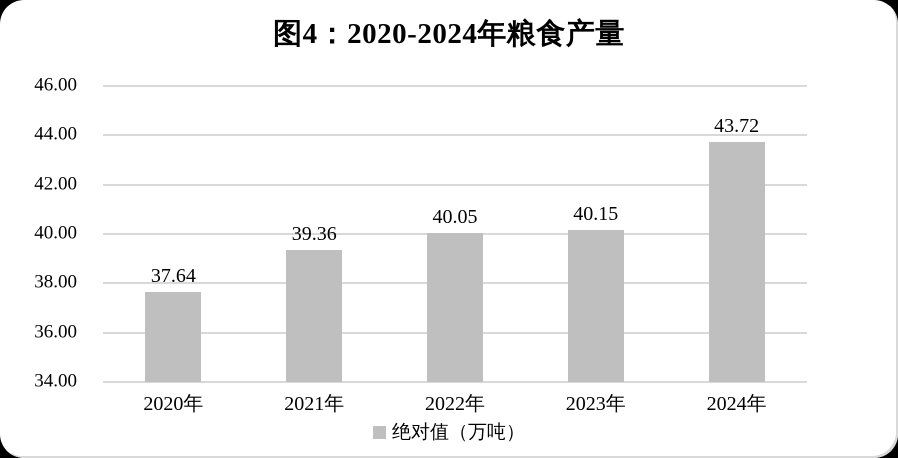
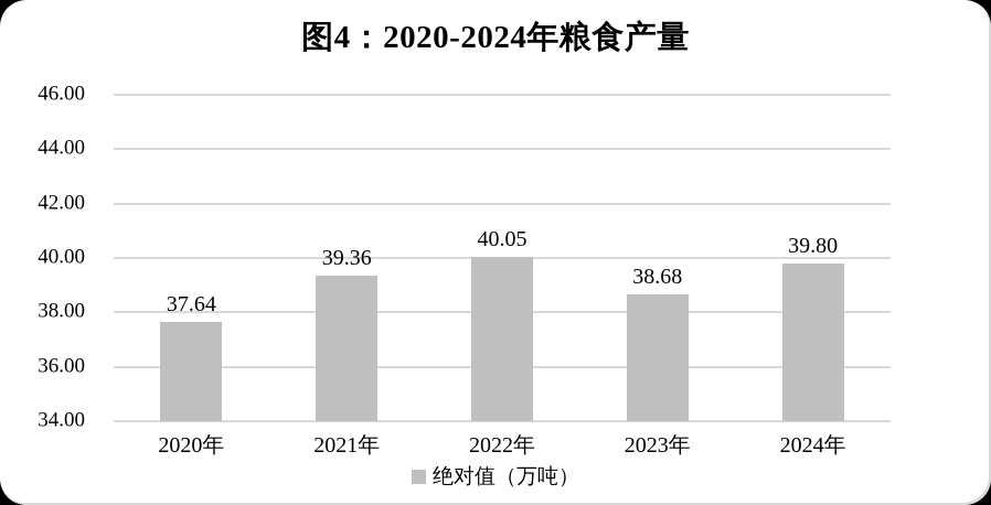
2023年: 40.15 -> 38.68
2024年: 43.72 -> 39.80
